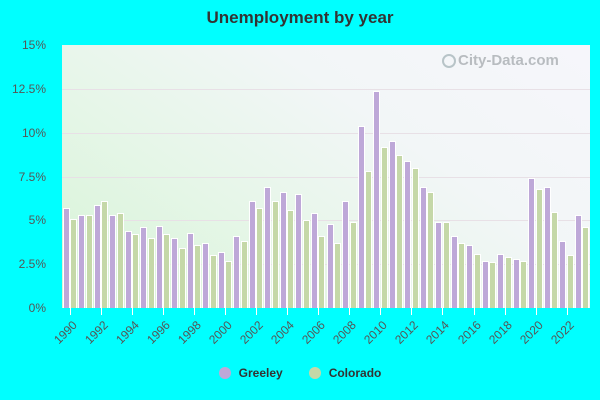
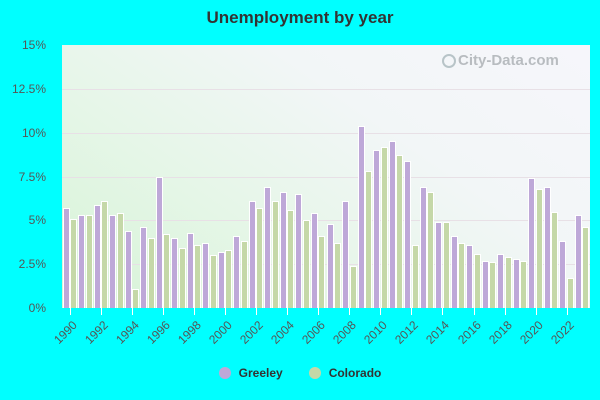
Colorado/1994: 4.2% -> 1.1%
Greeley/1996: 4.7% -> 7.5%
Colorado/2000: 2.7% -> 3.3%
Colorado/2008: 4.9% -> 2.4%
Greeley/2010: 12.4% -> 9.0%
Colorado/2012: 8.0% -> 3.6%
Colorado/2022: 3.0% -> 1.7%
